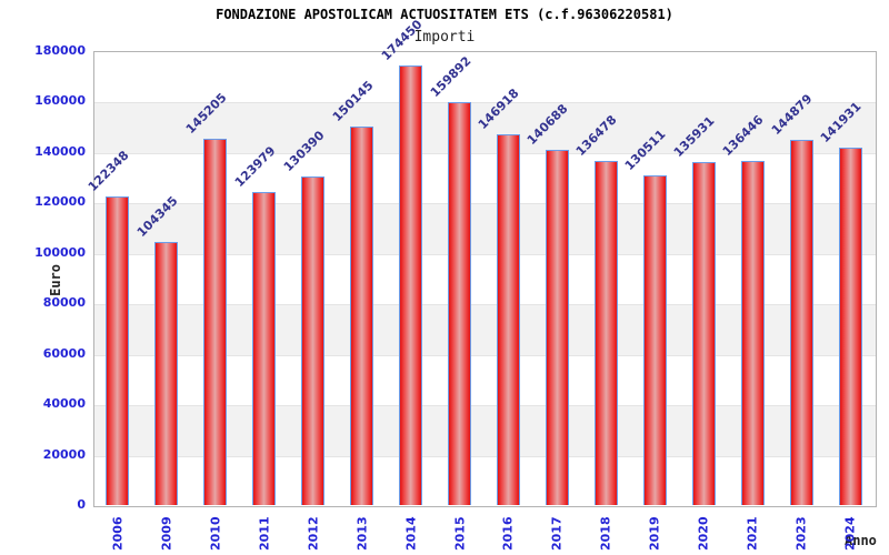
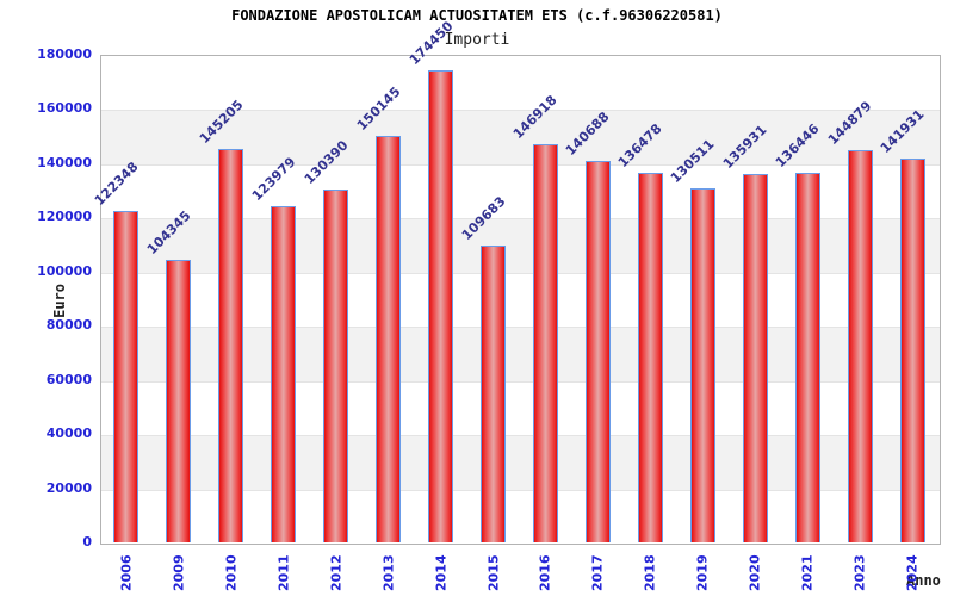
2015: 159892 -> 109683
